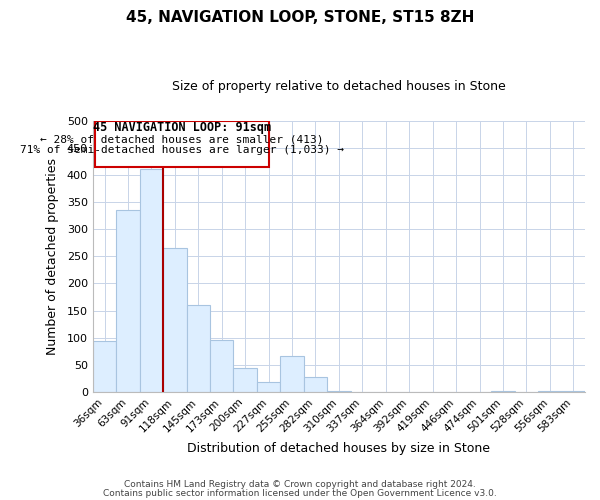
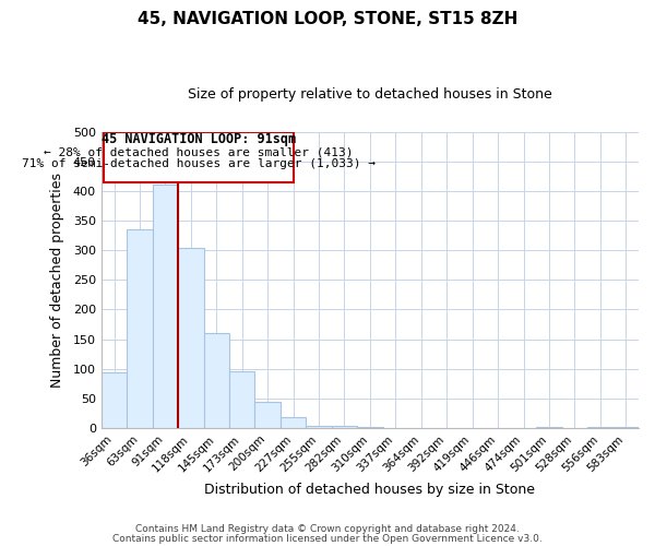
118sqm: 266 -> 303
255sqm: 66 -> 4
282sqm: 28 -> 3
